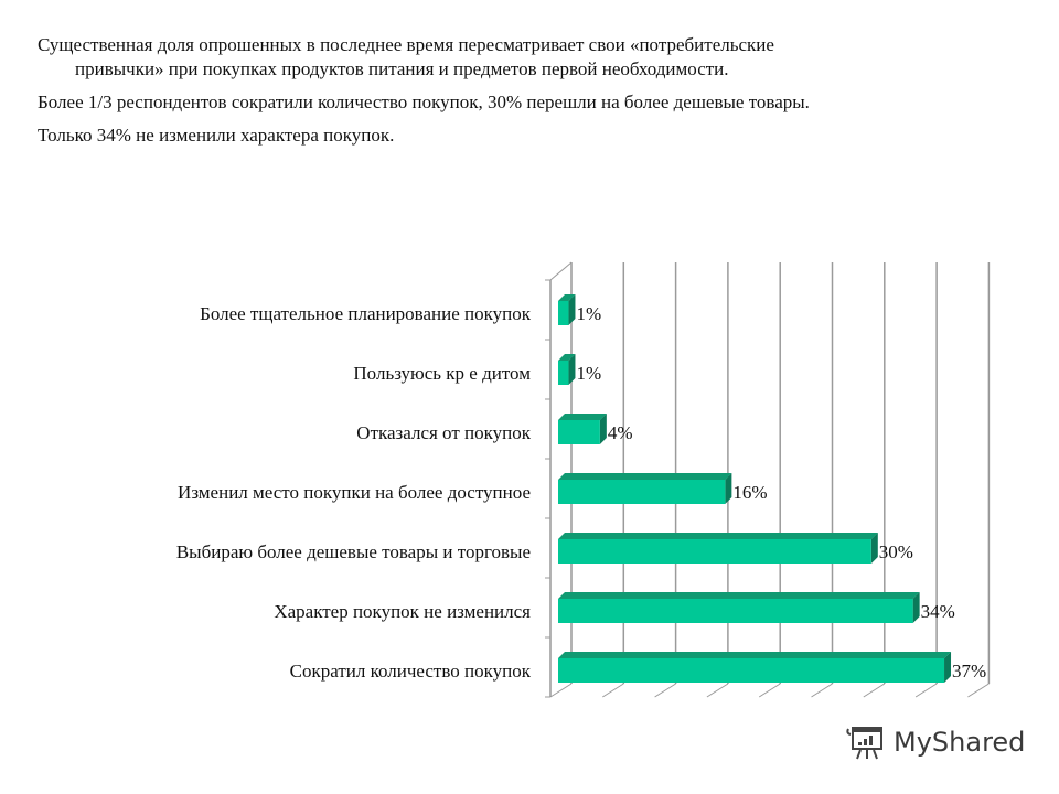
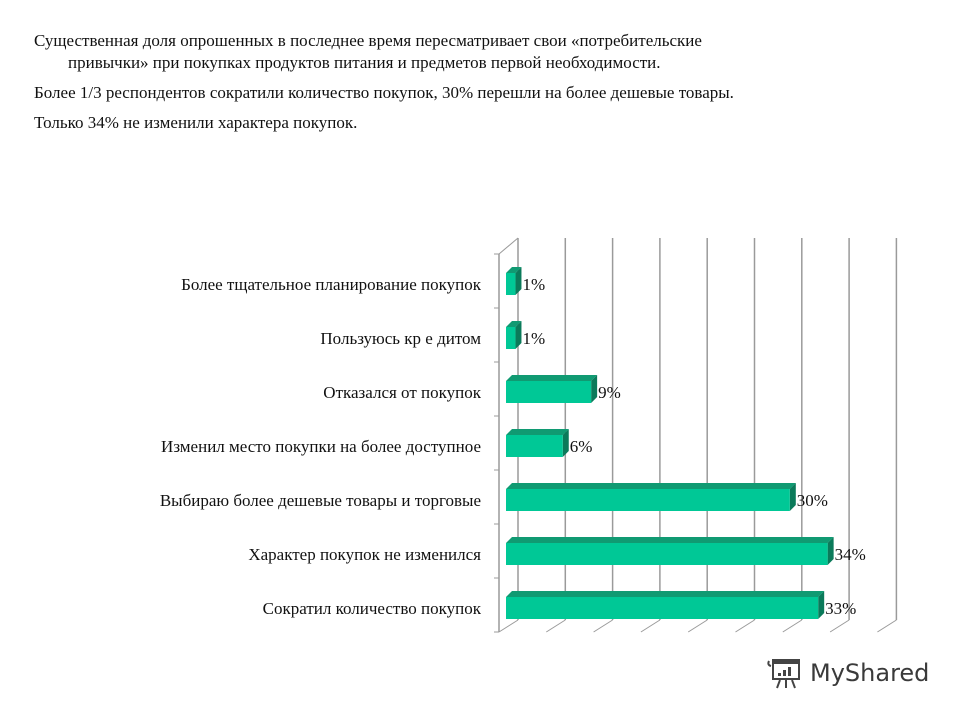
Отказался от покупок: 4% -> 9%
Изменил место покупки на более доступное: 16% -> 6%
Сократил количество покупок: 37% -> 33%
